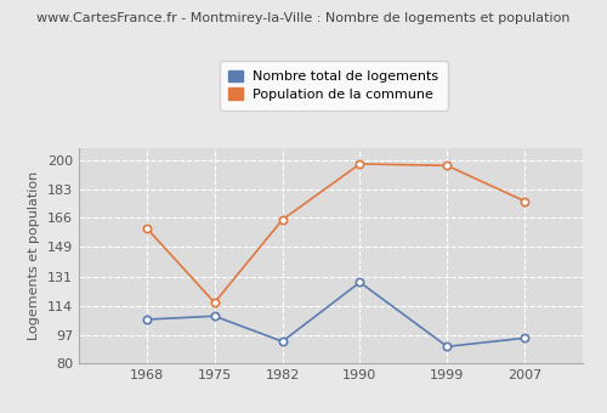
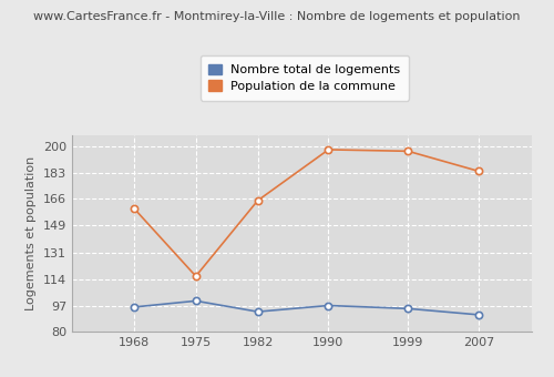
Nombre total de logements/1968: 106 -> 96
Nombre total de logements/1975: 108 -> 100
Nombre total de logements/1990: 128 -> 97
Nombre total de logements/1999: 90 -> 95
Nombre total de logements/2007: 95 -> 91
Population de la commune/2007: 176 -> 184
